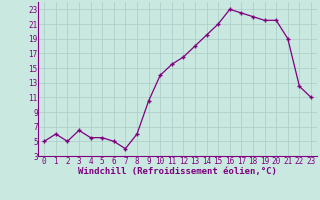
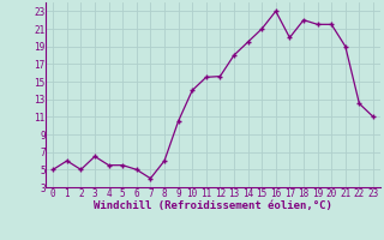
12: 16.5 -> 15.6
17: 22.5 -> 20.0
